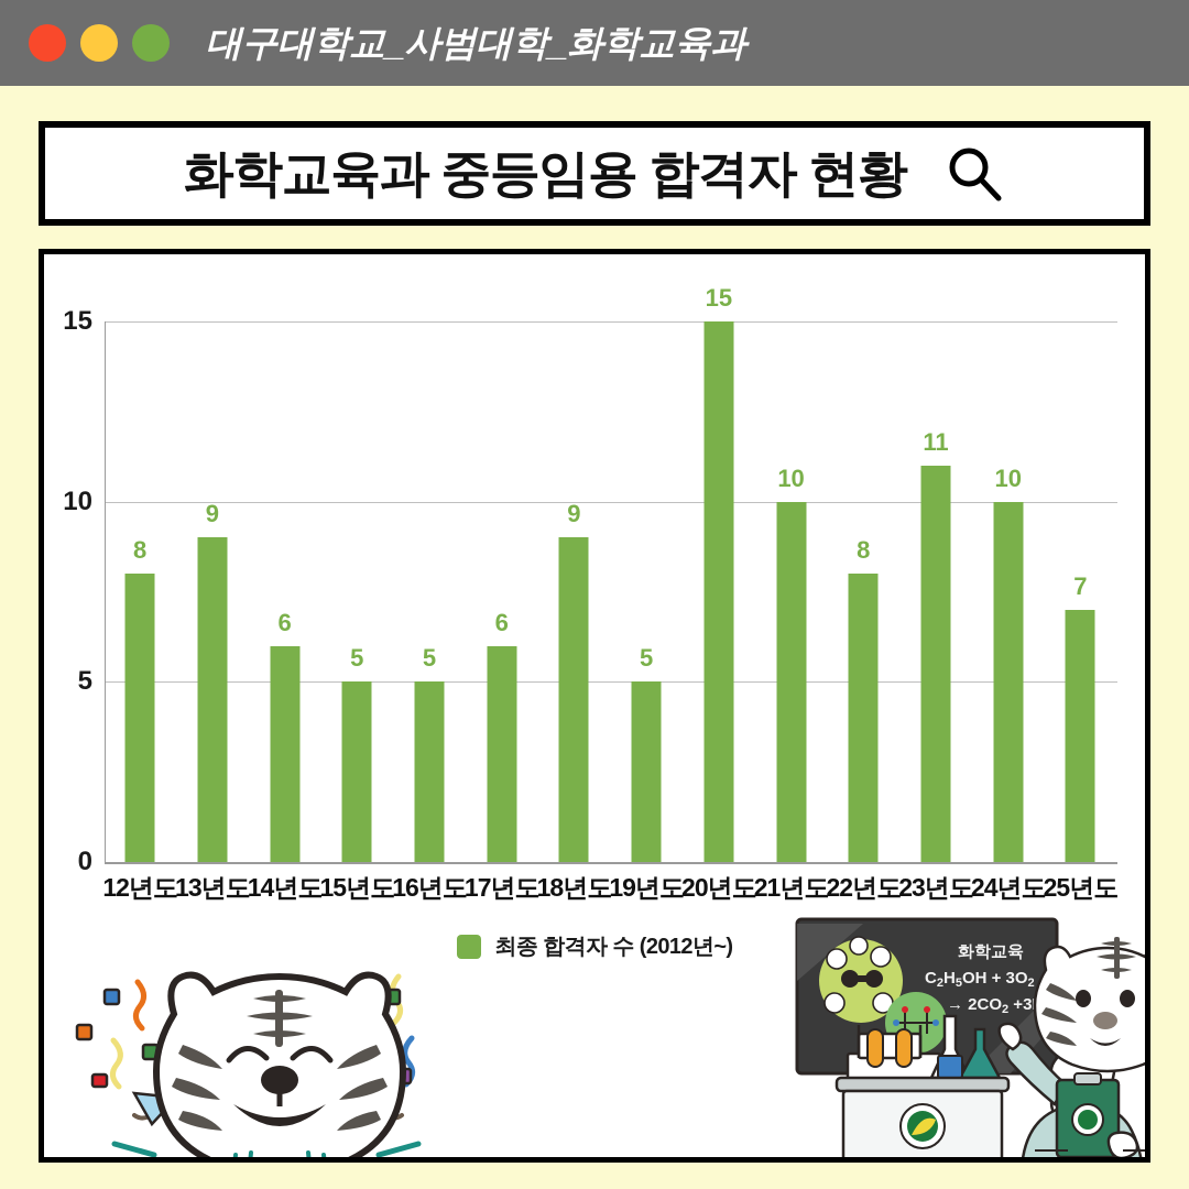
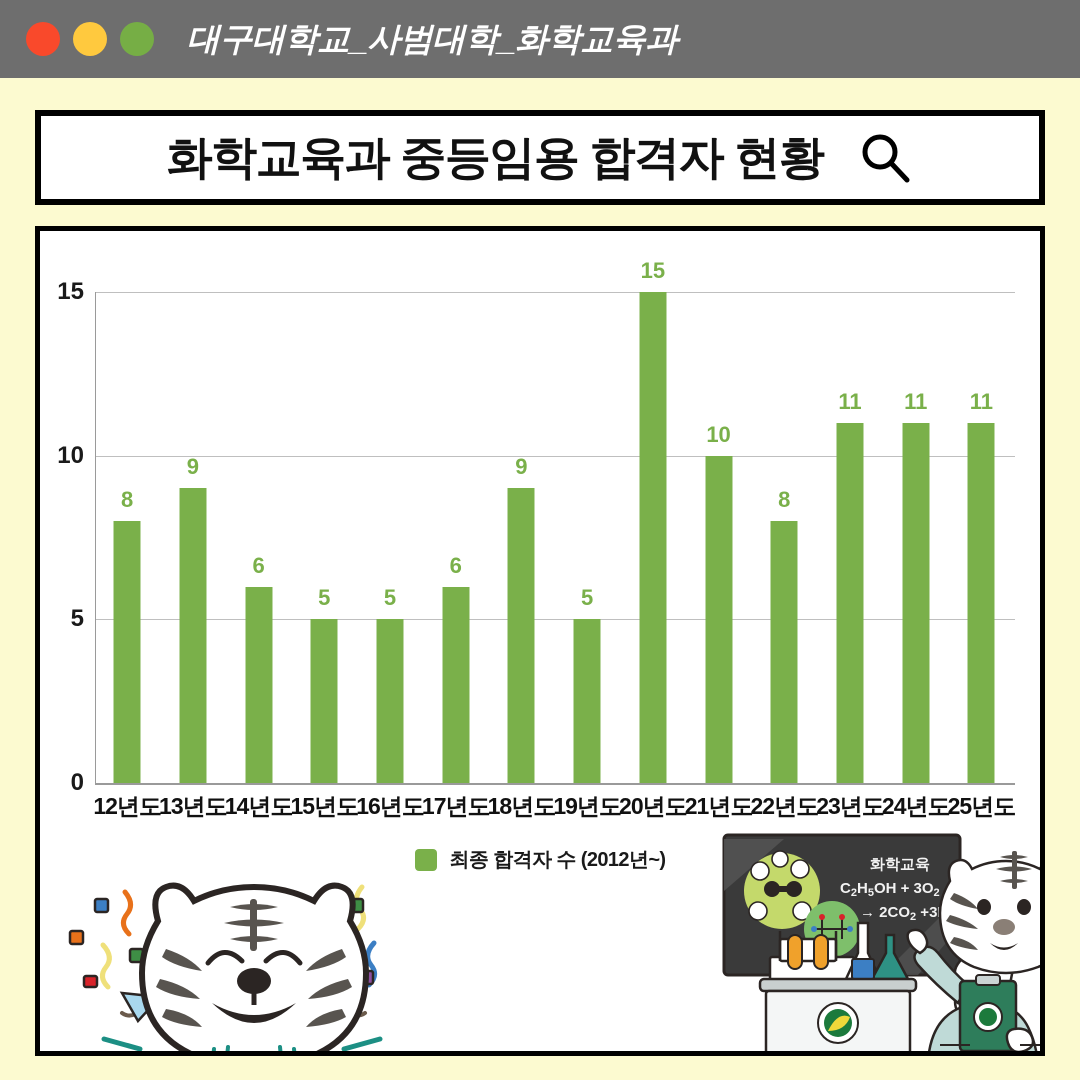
24년도: 10 -> 11
25년도: 7 -> 11
